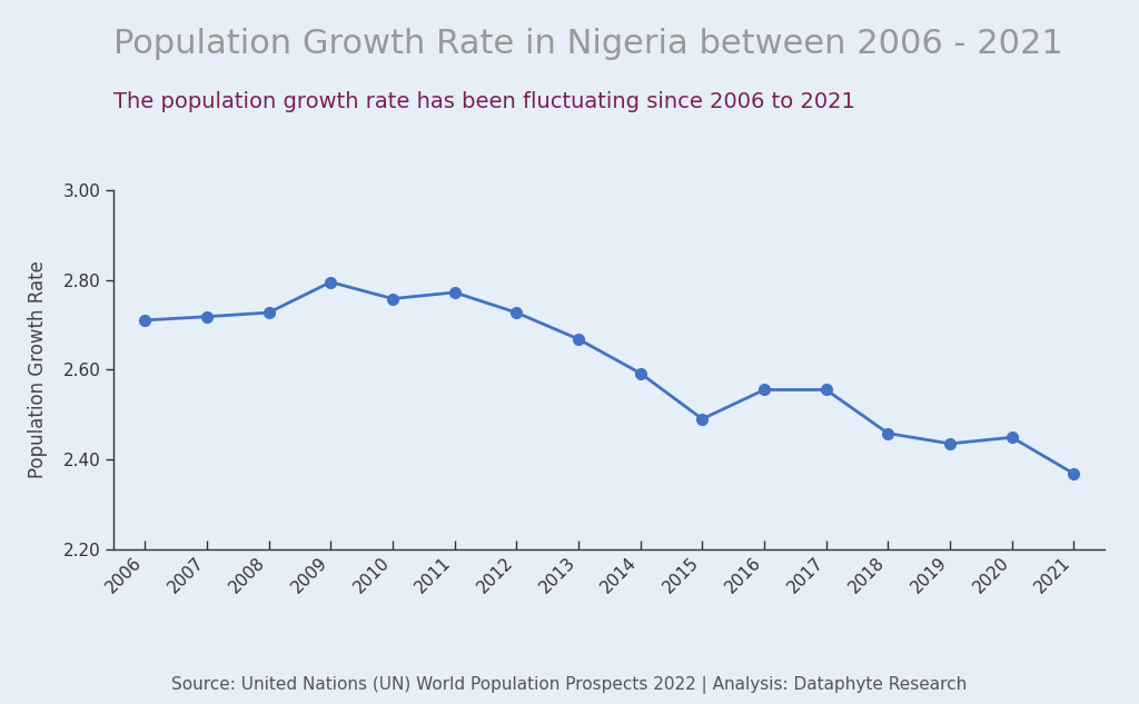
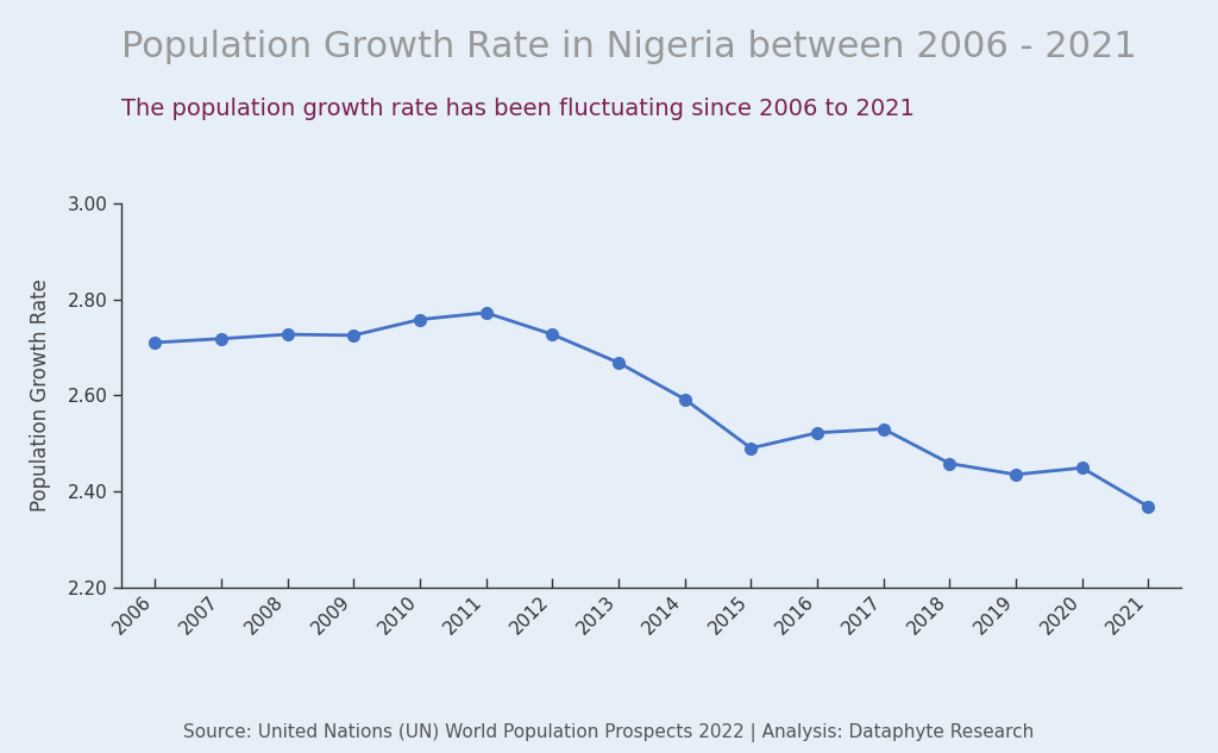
2009: 2.795 -> 2.725
2016: 2.555 -> 2.522
2017: 2.555 -> 2.530
